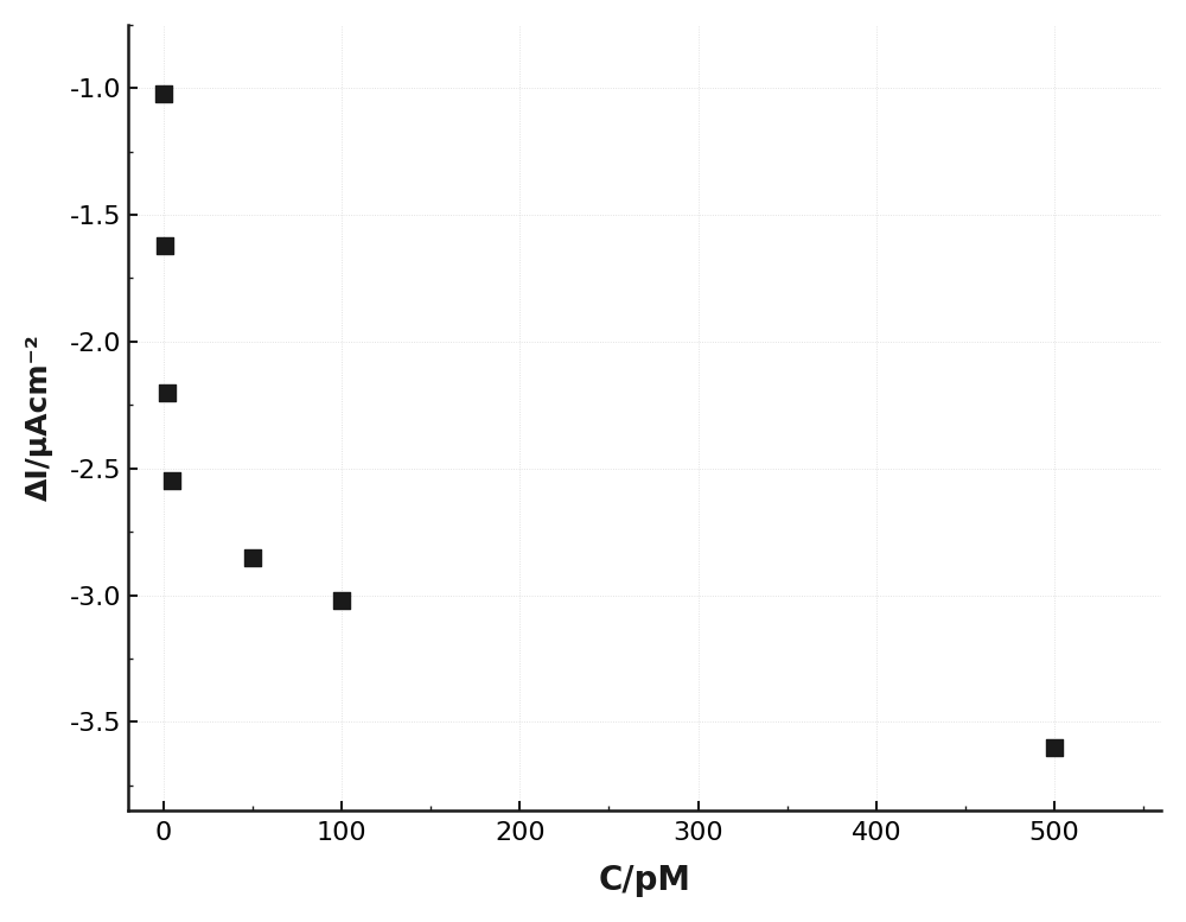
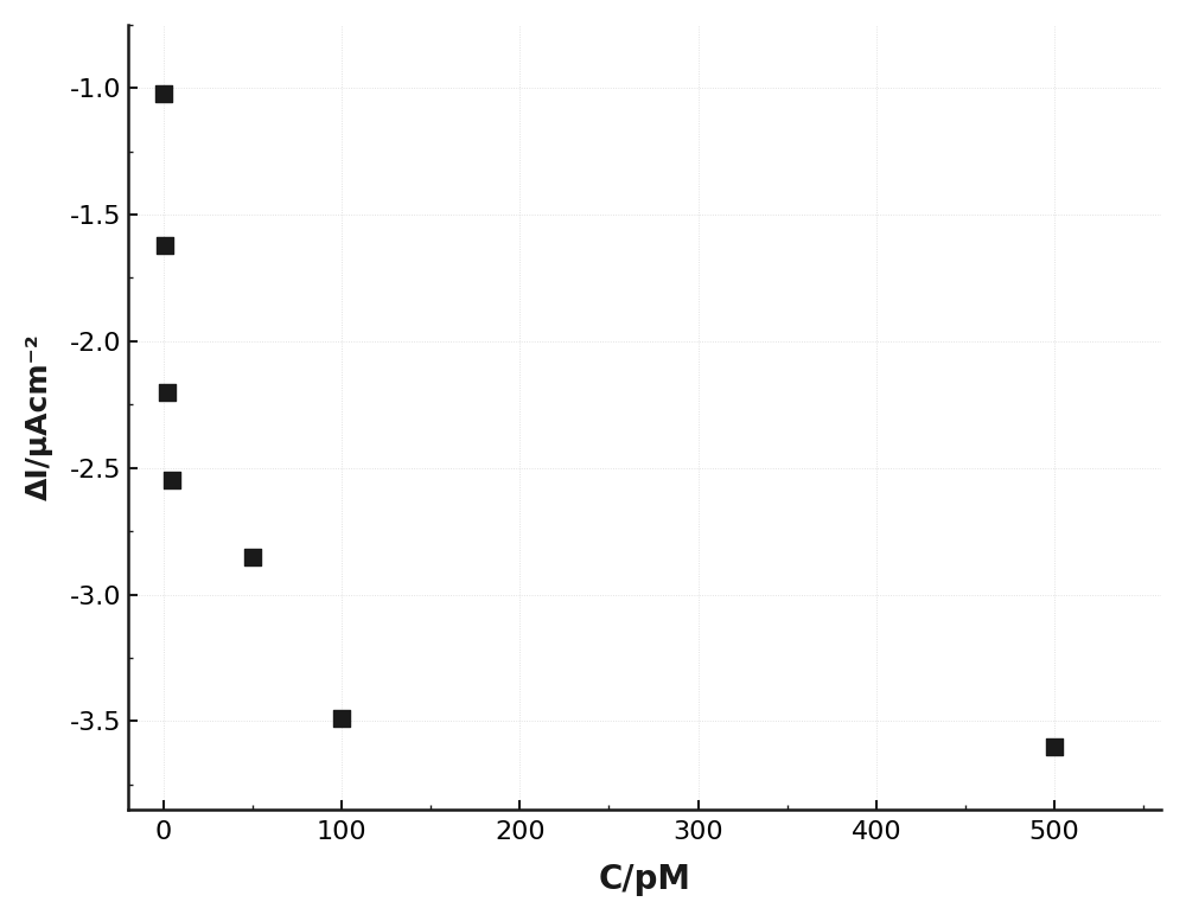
100: -3.02 -> -3.49
